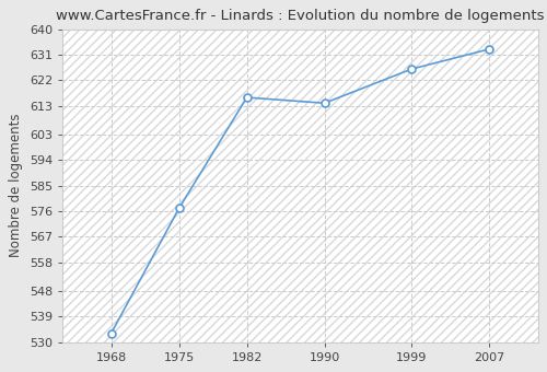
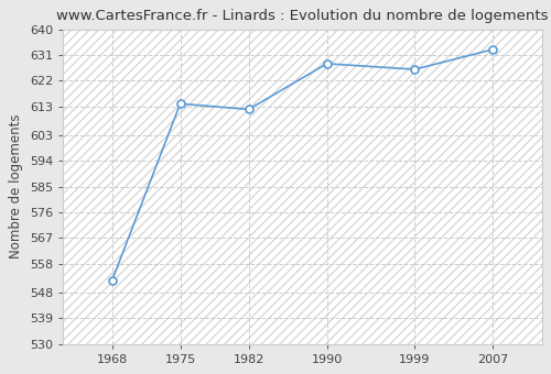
1968: 533 -> 552
1975: 577 -> 614
1982: 616 -> 612
1990: 614 -> 628
